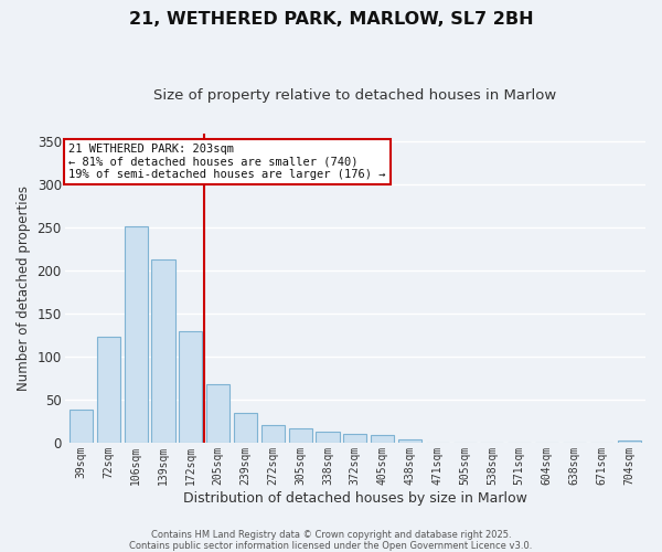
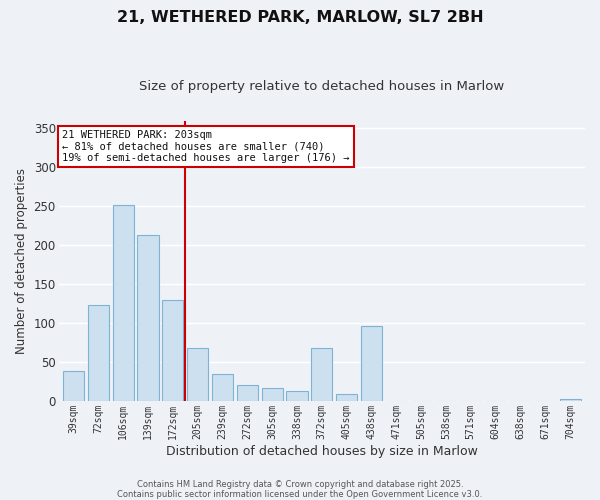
372sqm: 10 -> 68
438sqm: 4 -> 96
